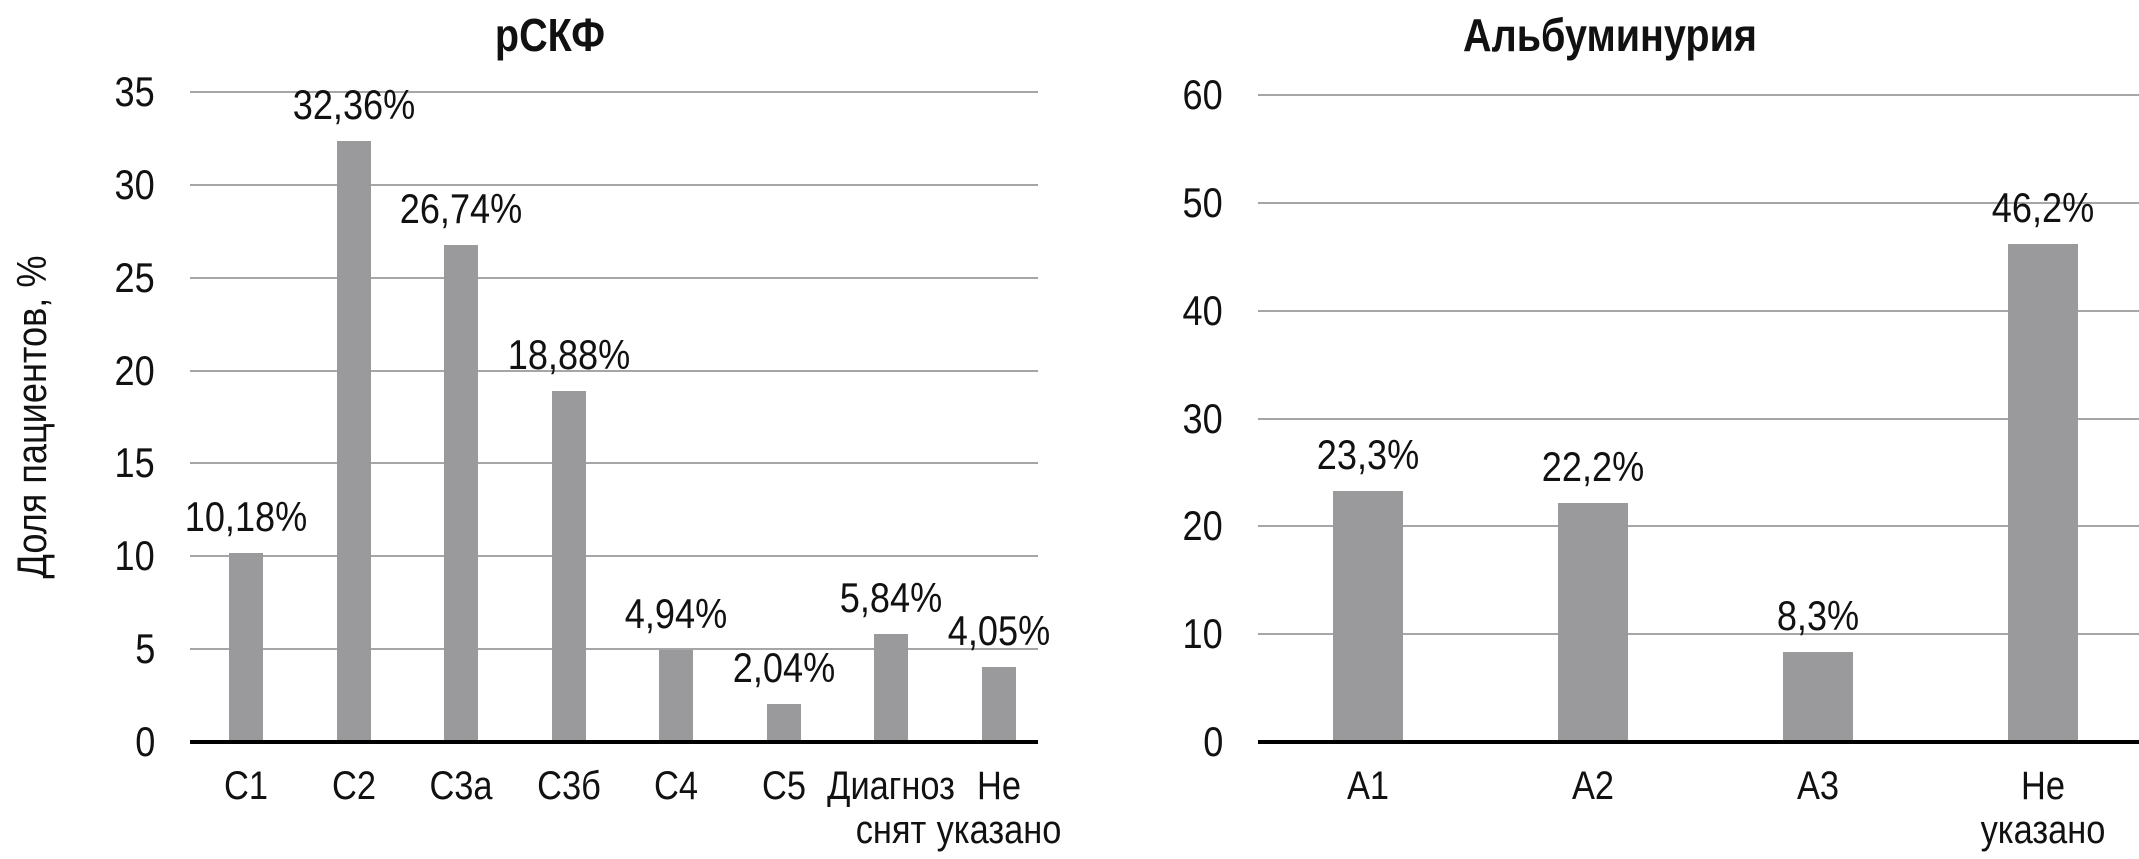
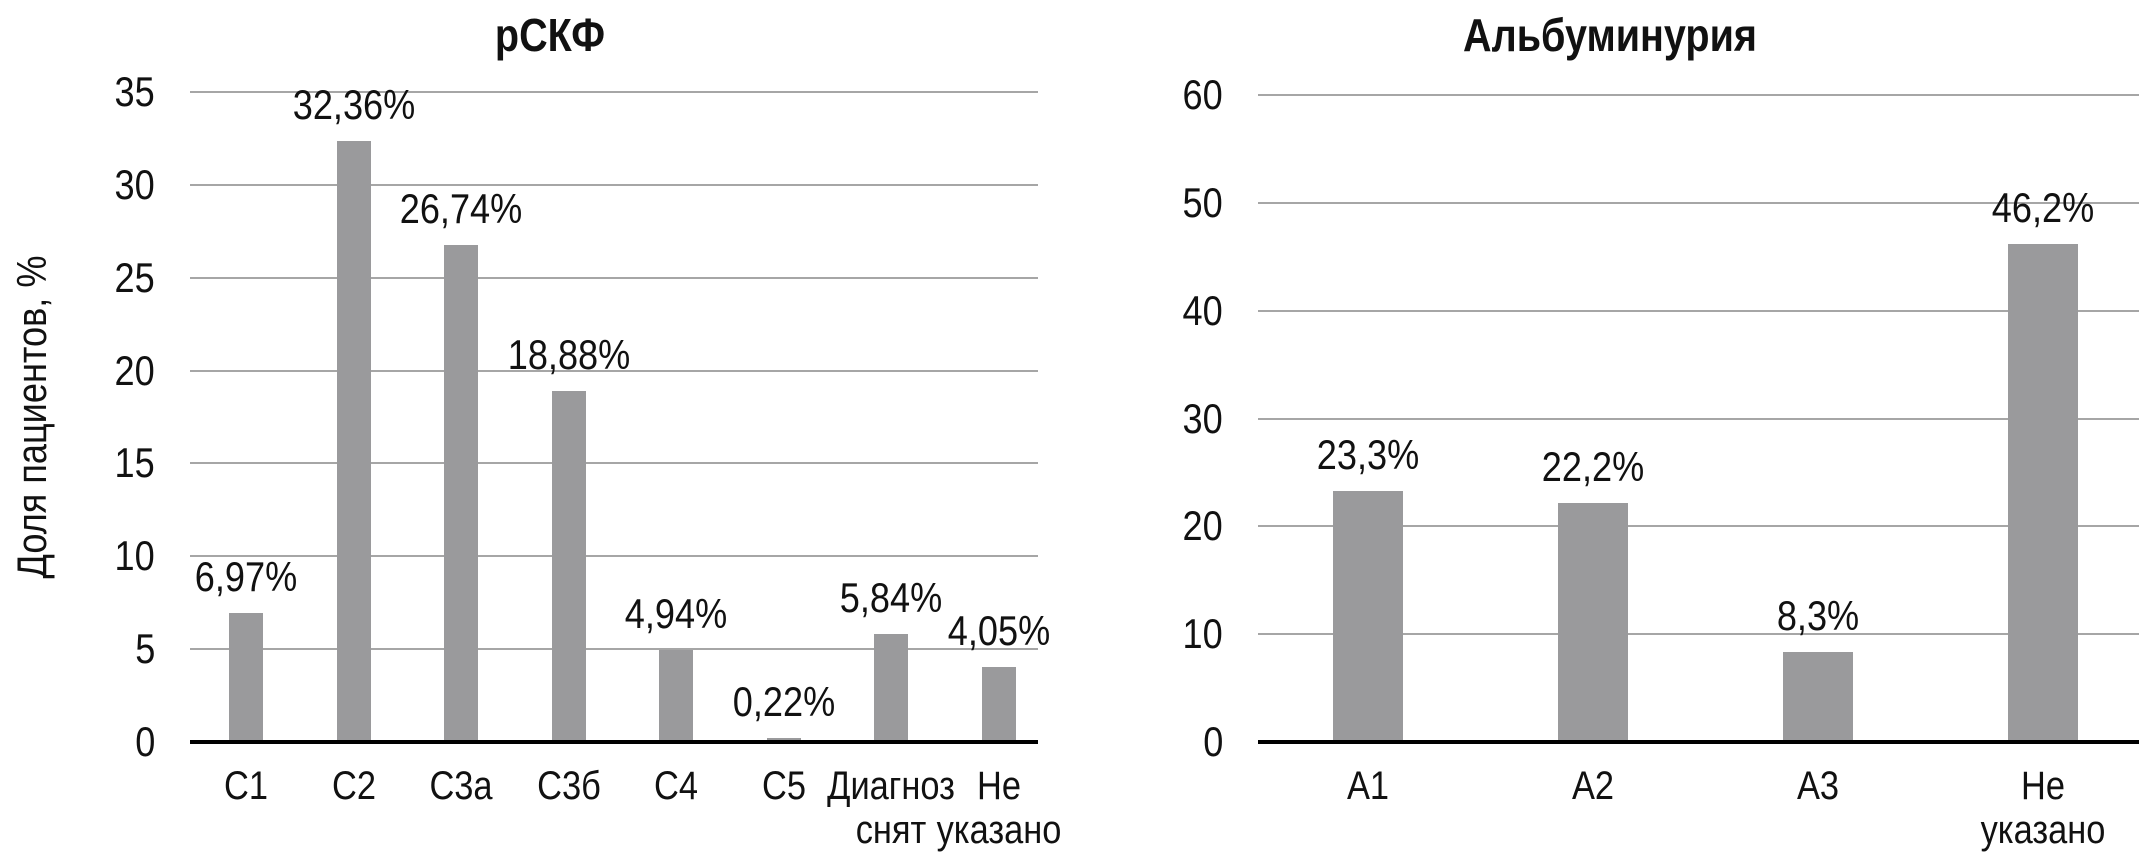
рСКФ/С1: 10,18% -> 6,97%
рСКФ/С5: 2,04% -> 0,22%
